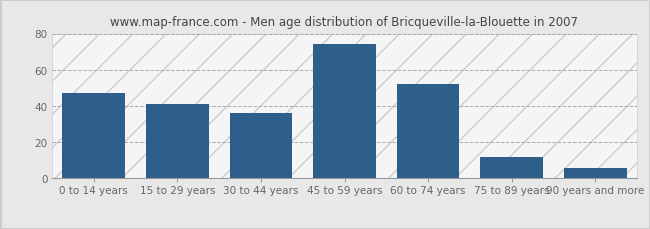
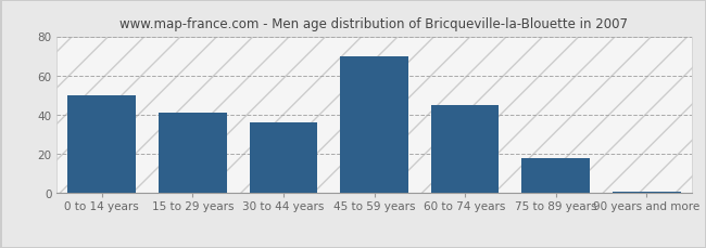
0 to 14 years: 47 -> 50
45 to 59 years: 74 -> 70
60 to 74 years: 52 -> 45
75 to 89 years: 12 -> 18
90 years and more: 6 -> 1
